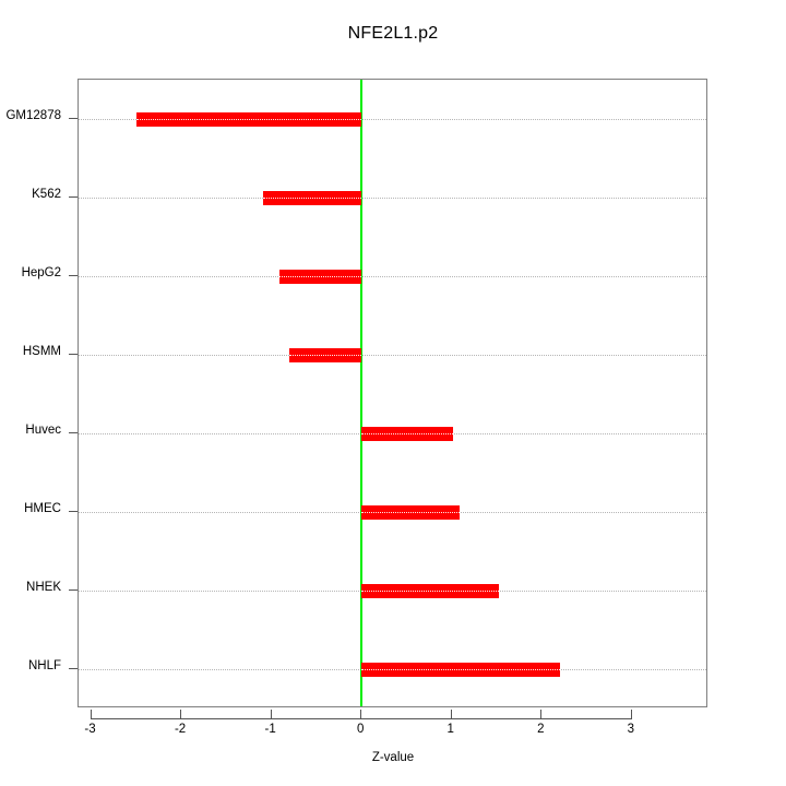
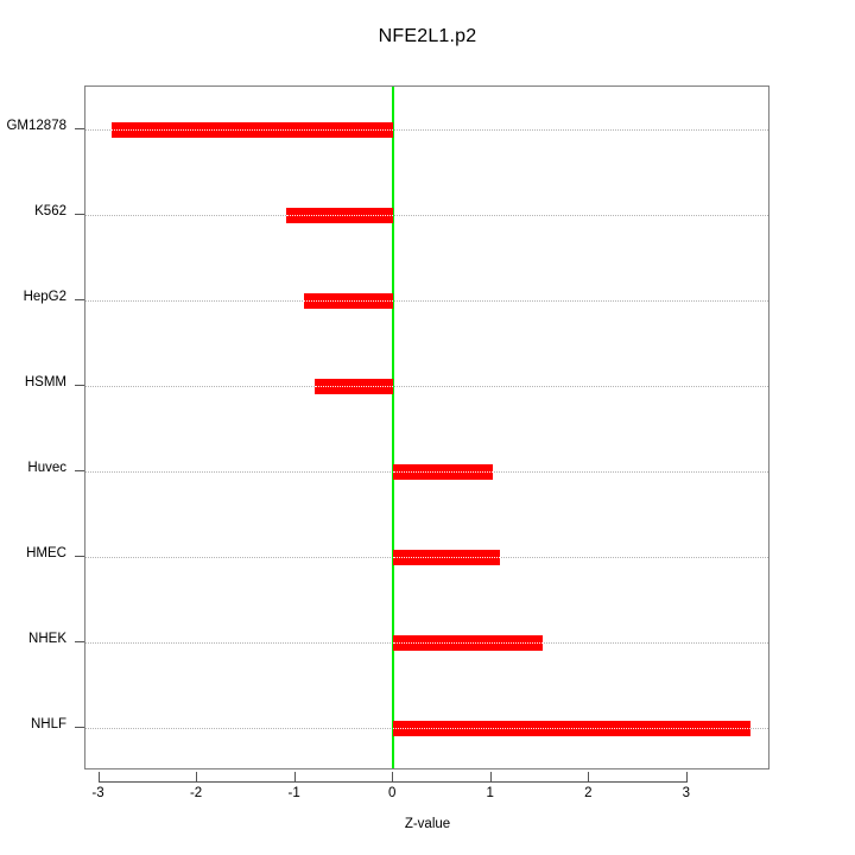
GM12878: -2.5 -> -2.9
NHLF: 2.2 -> 3.6
